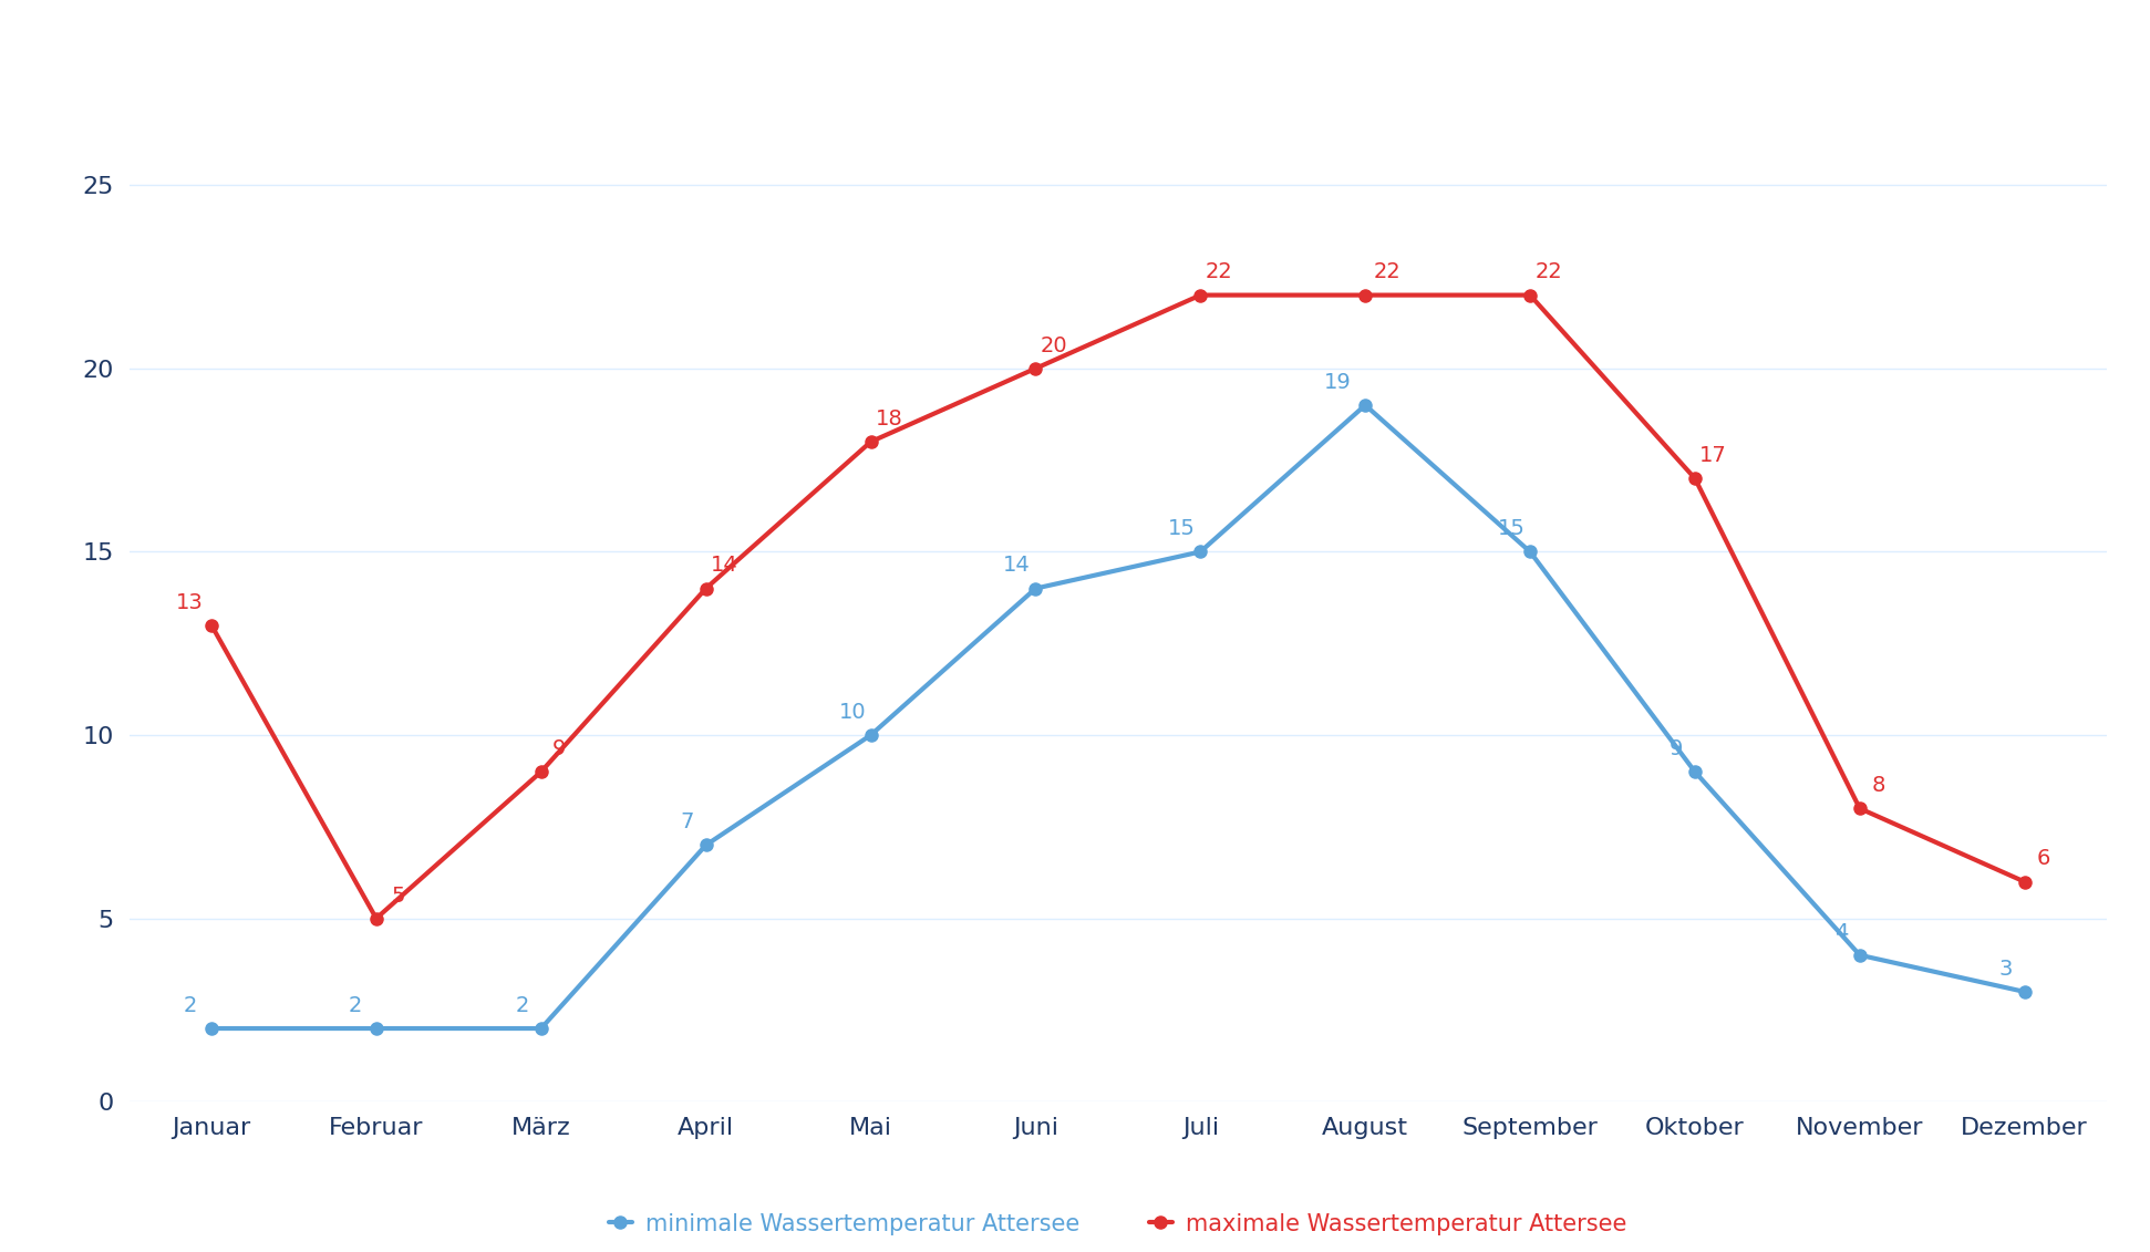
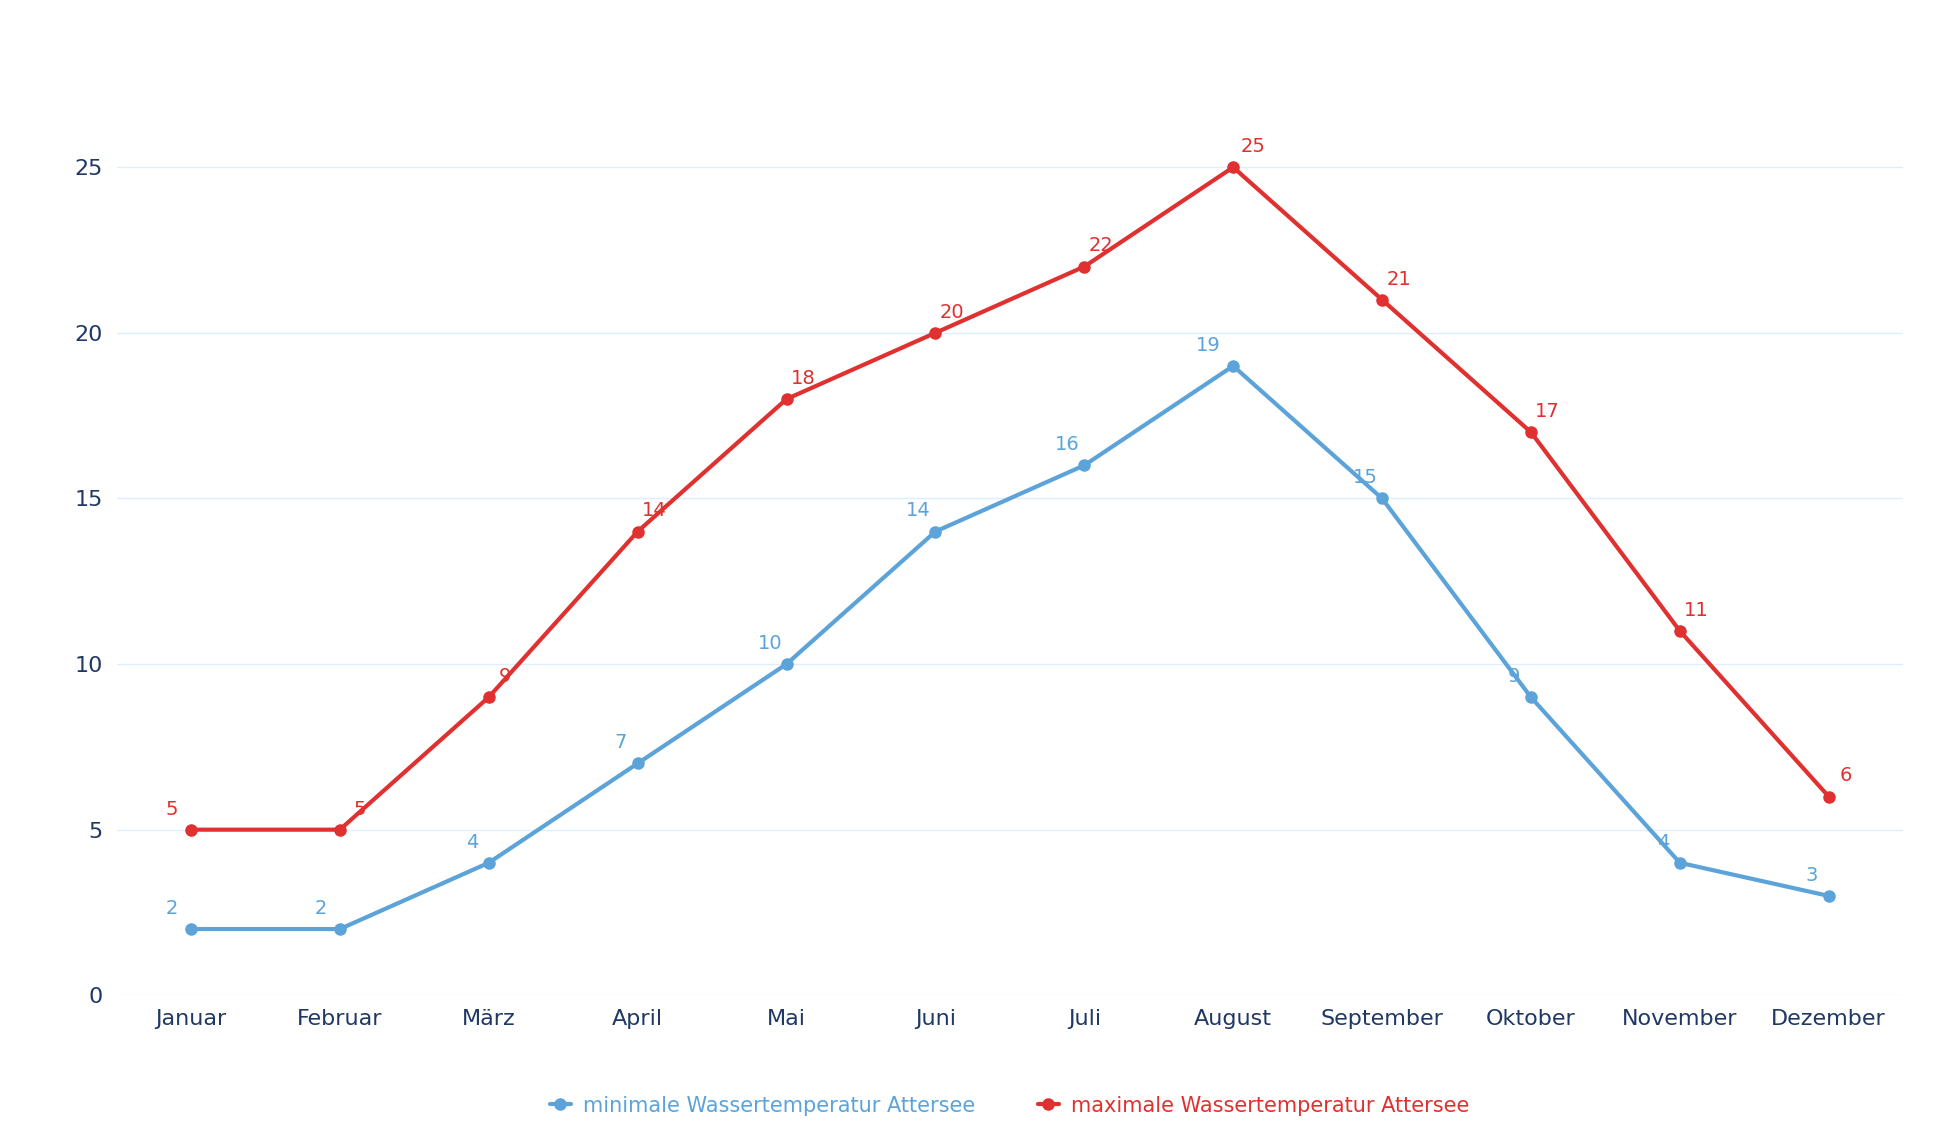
maximale Wassertemperatur Attersee/Januar: 13 -> 5
minimale Wassertemperatur Attersee/März: 2 -> 4
minimale Wassertemperatur Attersee/Juli: 15 -> 16
maximale Wassertemperatur Attersee/August: 22 -> 25
maximale Wassertemperatur Attersee/September: 22 -> 21
maximale Wassertemperatur Attersee/November: 8 -> 11
